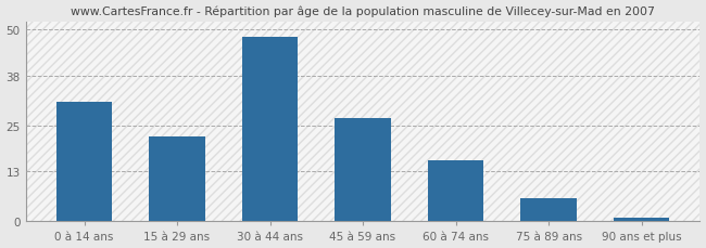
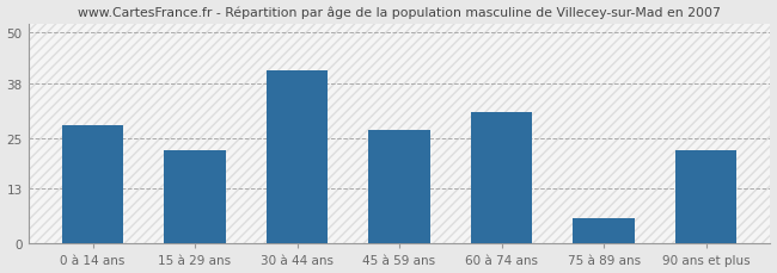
0 à 14 ans: 31 -> 28
30 à 44 ans: 48 -> 41
60 à 74 ans: 16 -> 31
90 ans et plus: 1 -> 22
